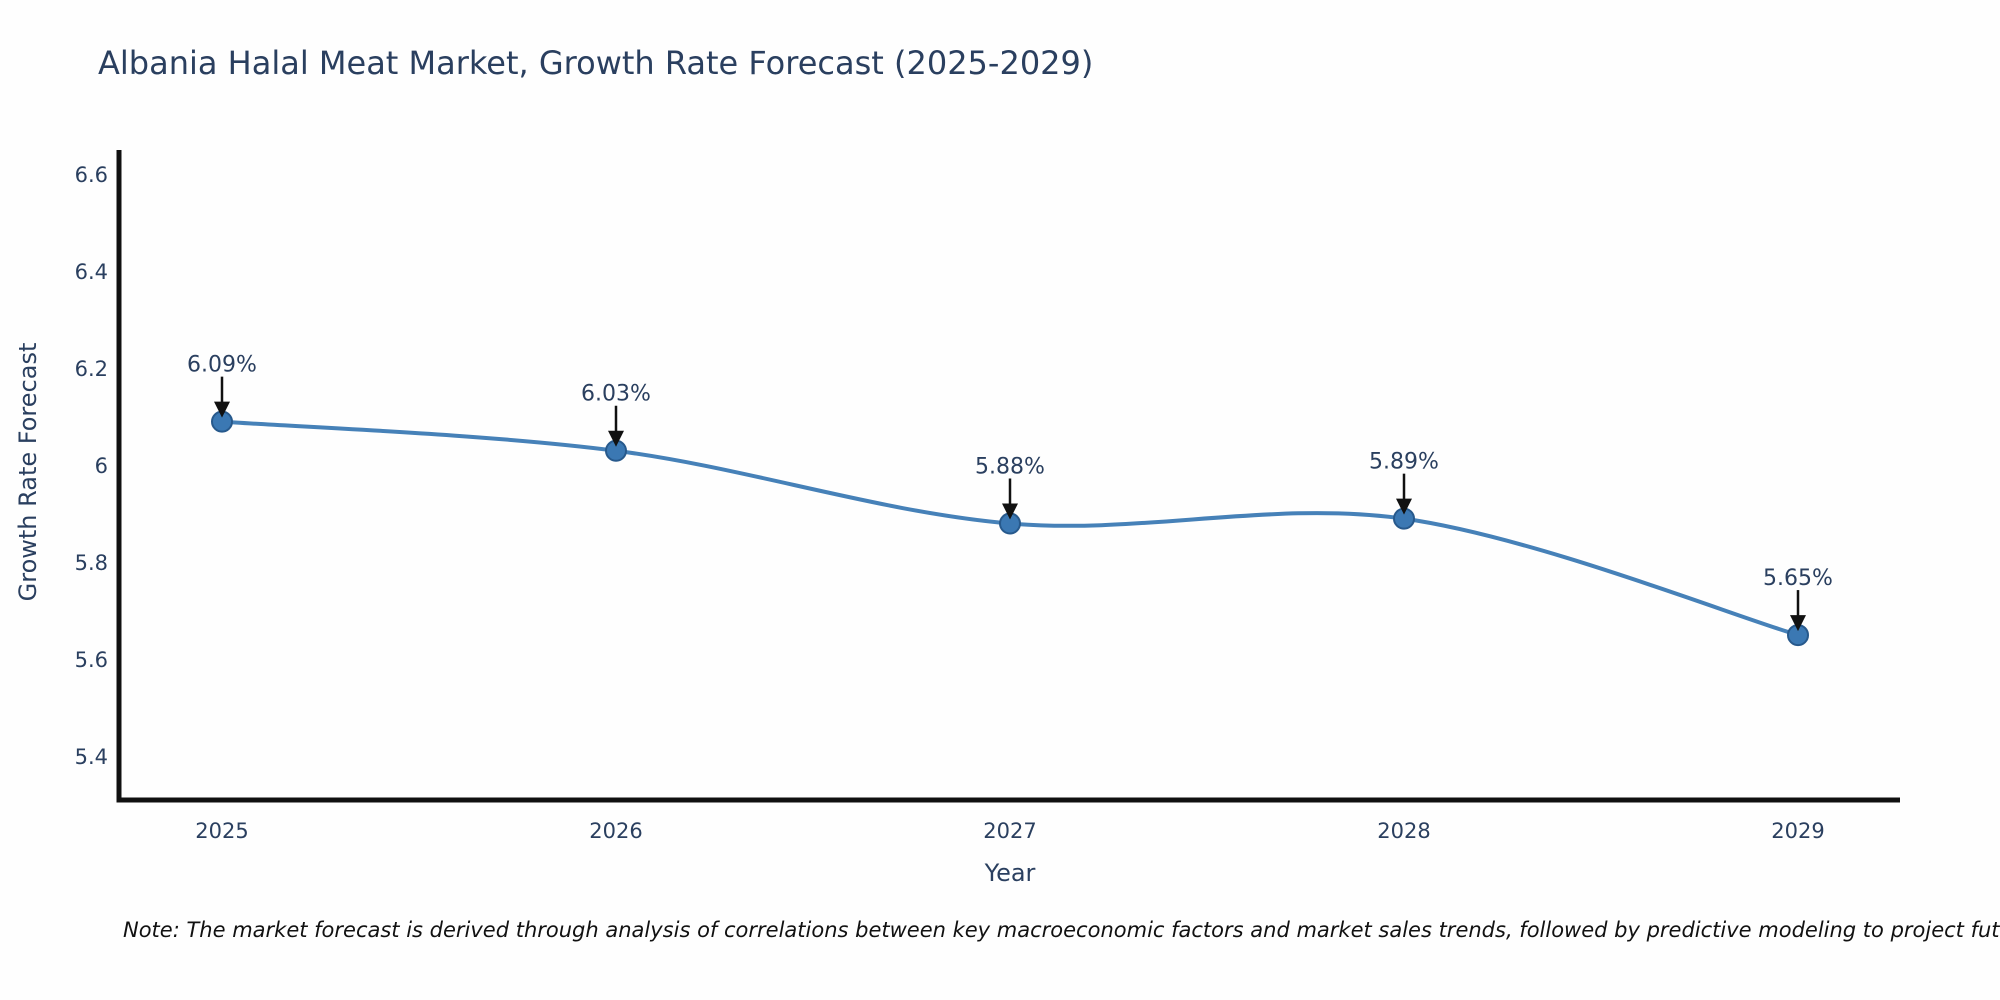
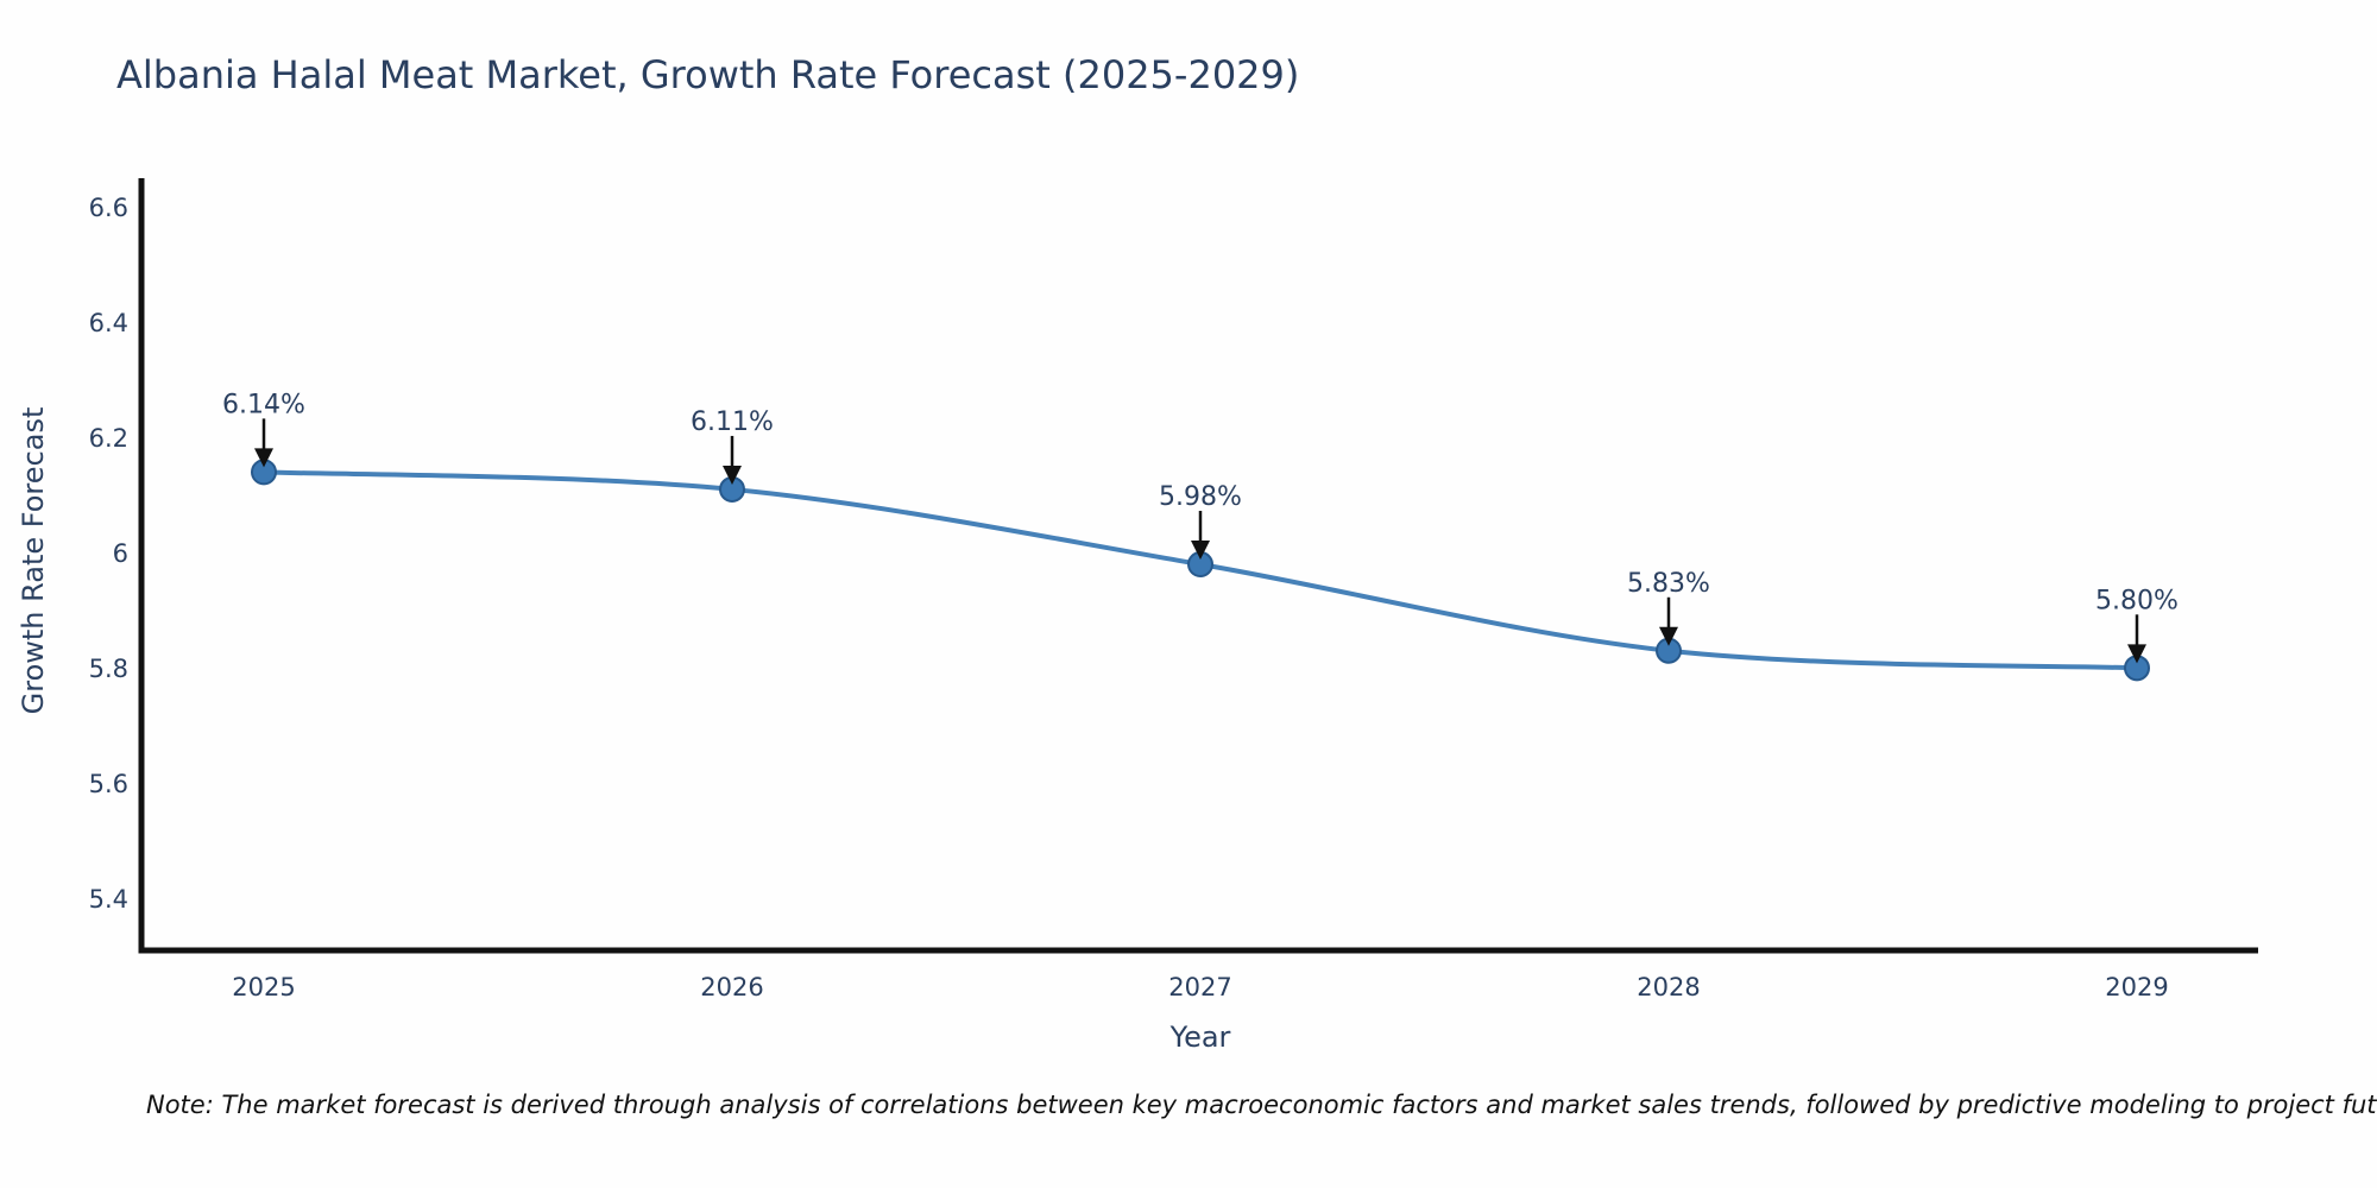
2025: 6.09% -> 6.14%
2026: 6.03% -> 6.11%
2027: 5.88% -> 5.98%
2028: 5.89% -> 5.83%
2029: 5.65% -> 5.80%
